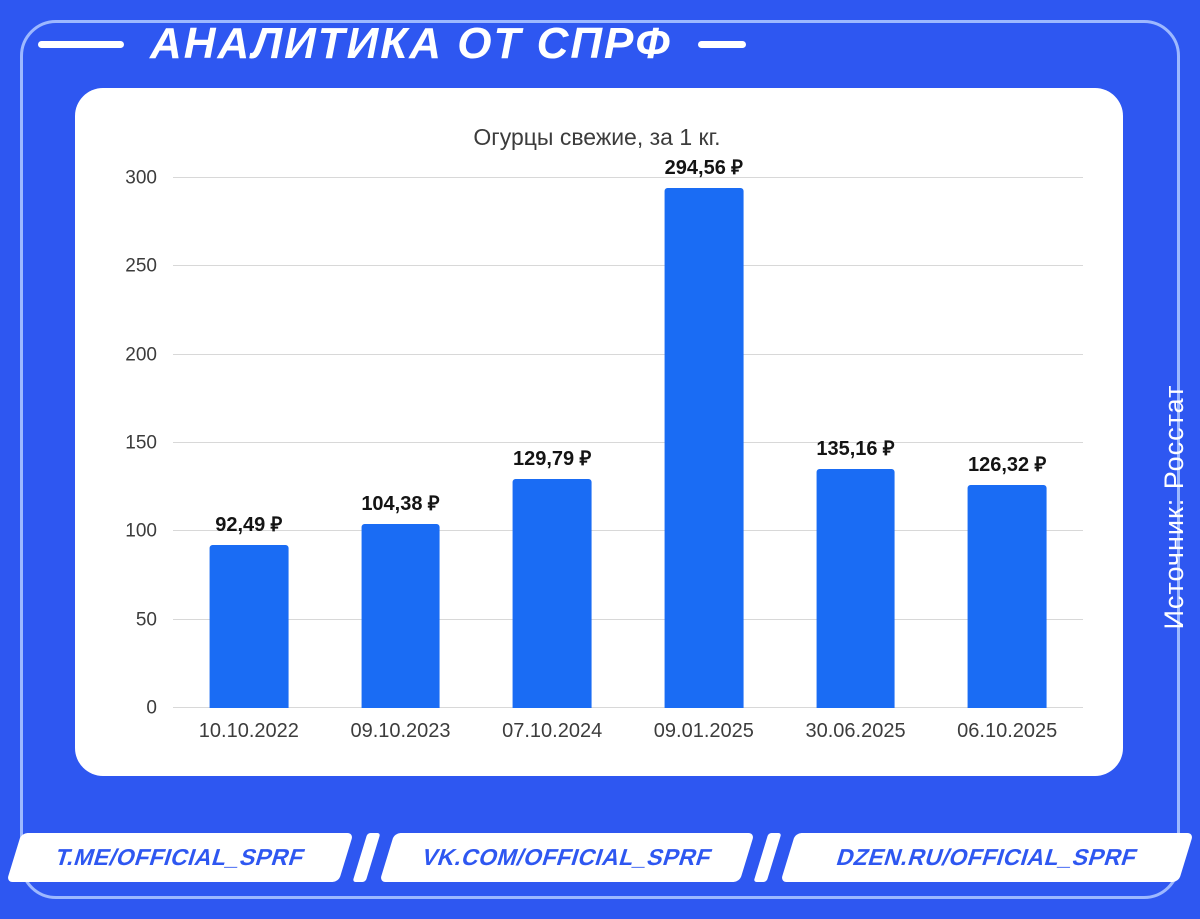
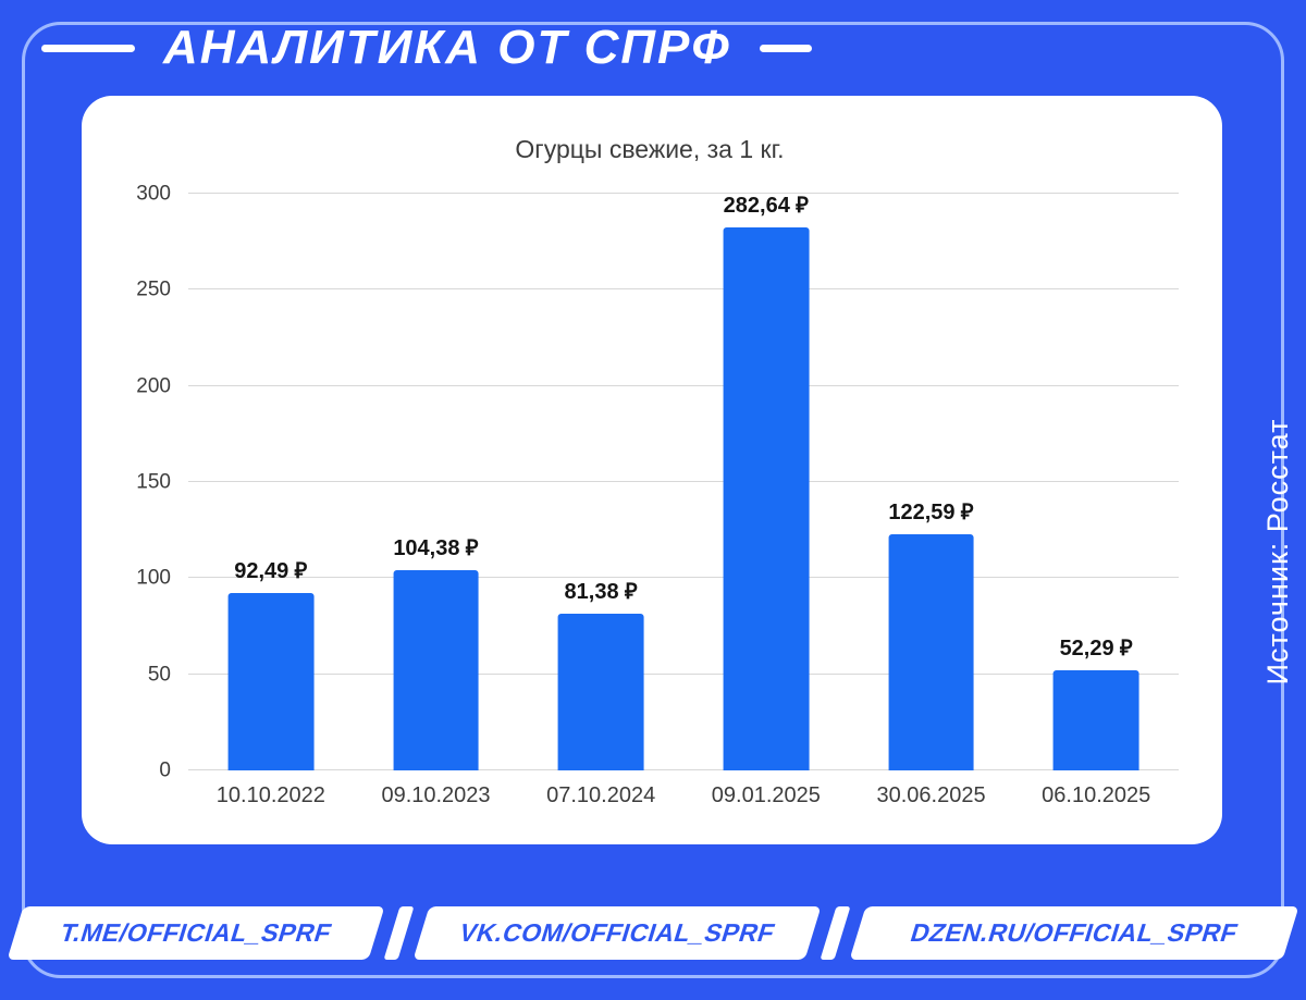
07.10.2024: 129,79 -> 81,38
09.01.2025: 294,56 -> 282,64
30.06.2025: 135,16 -> 122,59
06.10.2025: 126,32 -> 52,29
